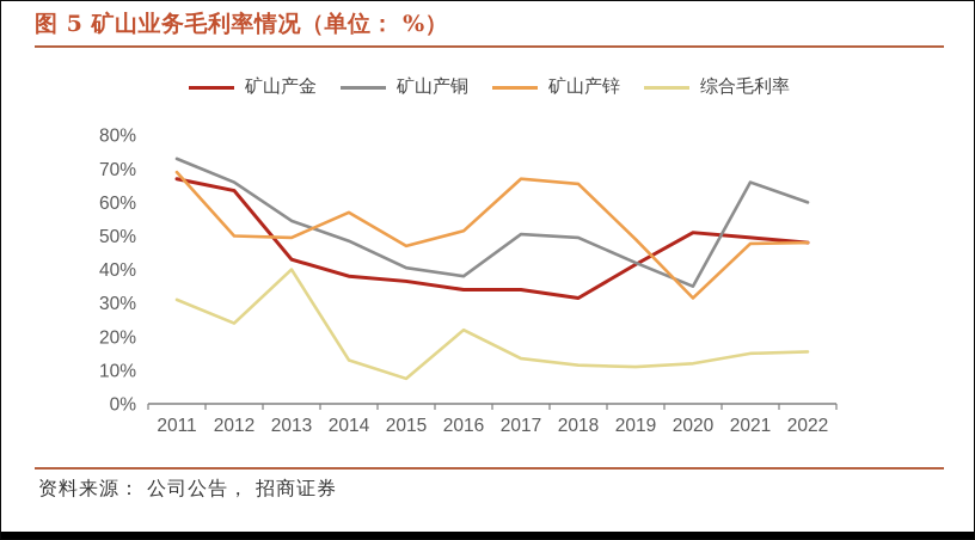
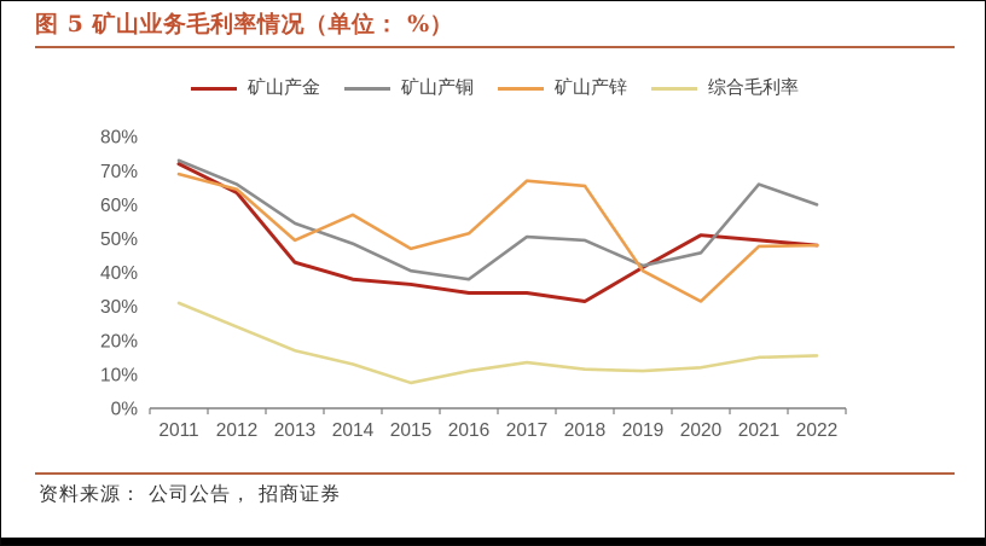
矿山产金/2011: 67% -> 72%
矿山产锌/2012: 50% -> 64%
综合毛利率/2013: 40% -> 17%
综合毛利率/2016: 22% -> 11%
矿山产锌/2019: 49% -> 40%
矿山产铜/2020: 35% -> 46%
